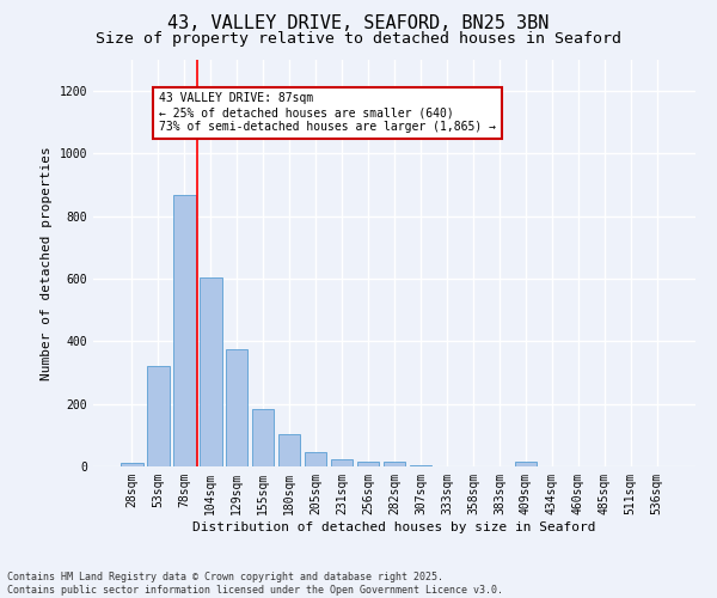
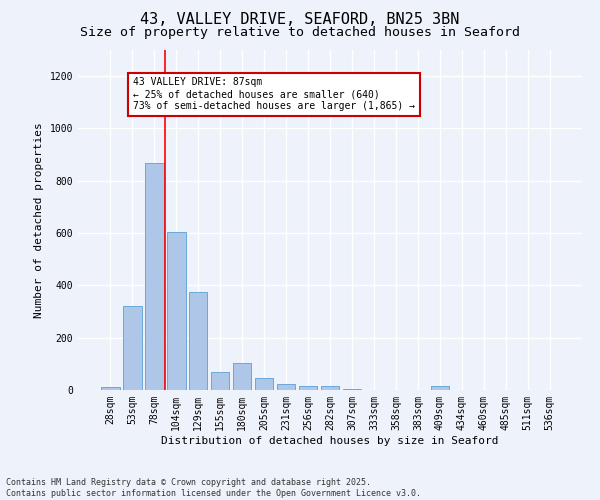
155sqm: 183 -> 70
